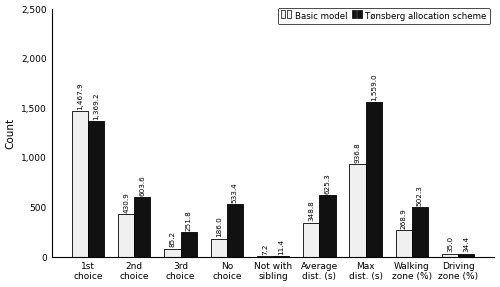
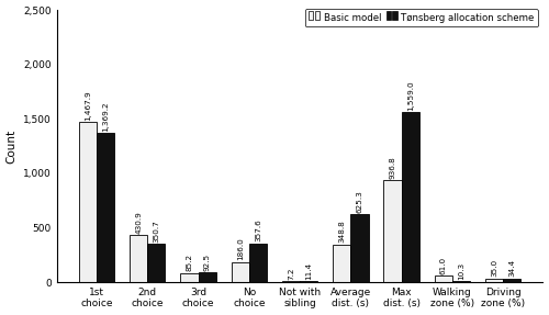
Tønsberg allocation scheme/2nd choice: 603.6 -> 350.7
Tønsberg allocation scheme/3rd choice: 251.8 -> 92.5
Tønsberg allocation scheme/No choice: 533.4 -> 357.6
Basic model/Walking zone (%): 268.9 -> 61.0
Tønsberg allocation scheme/Walking zone (%): 502.3 -> 10.3
